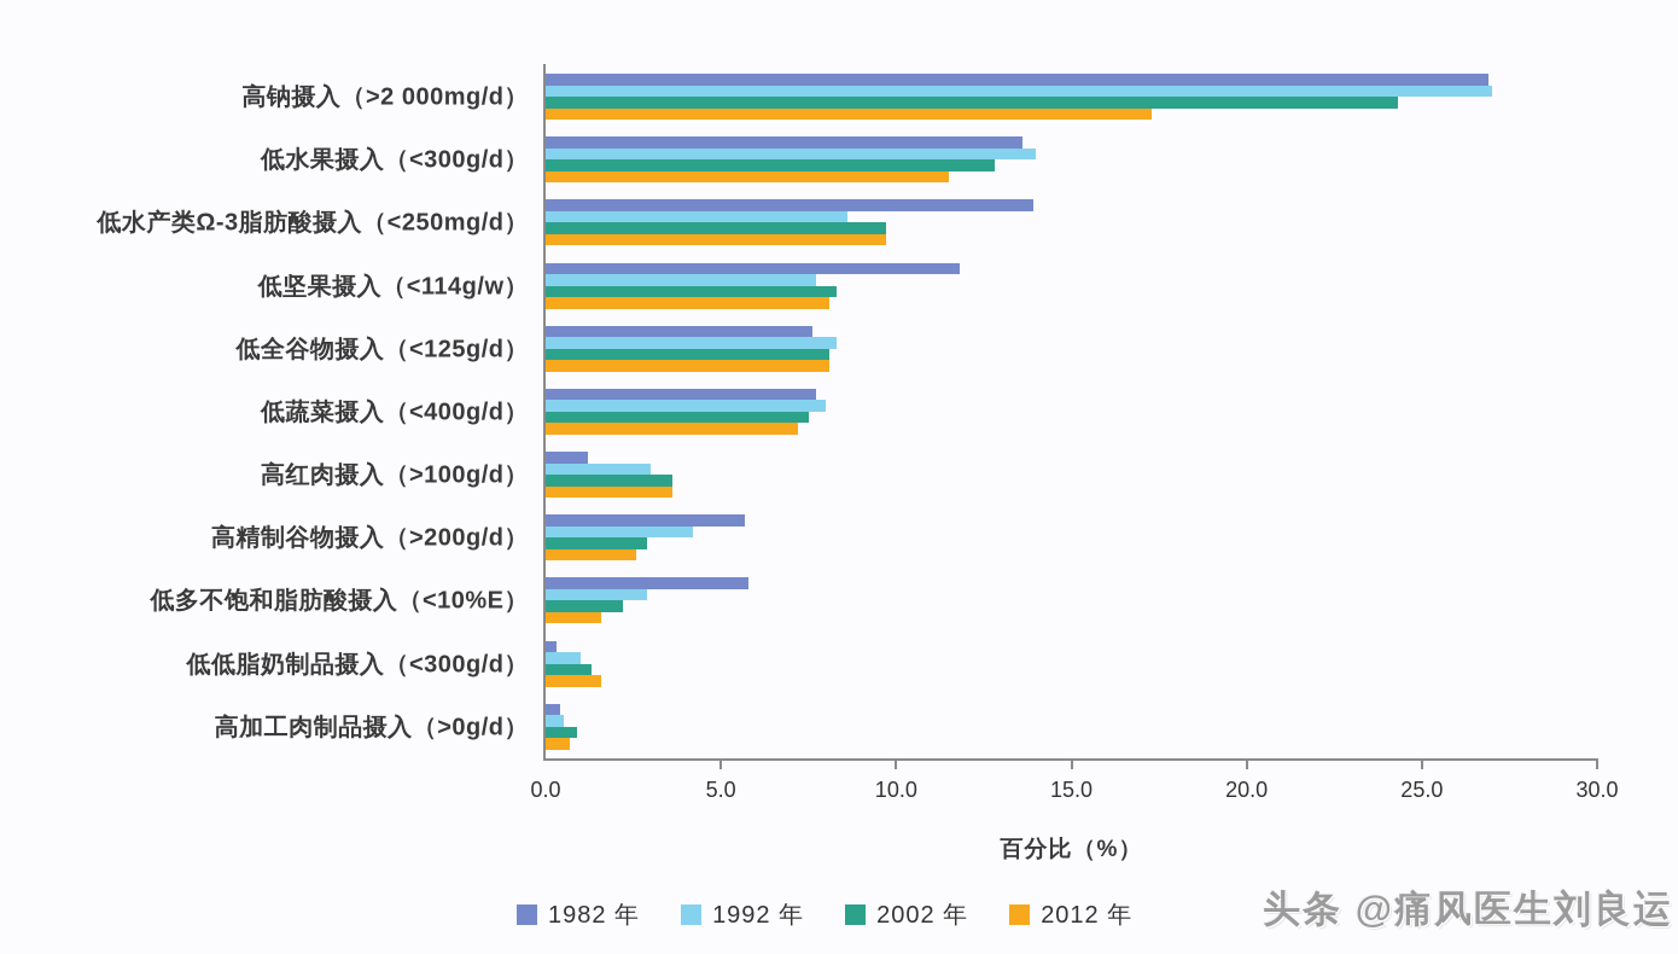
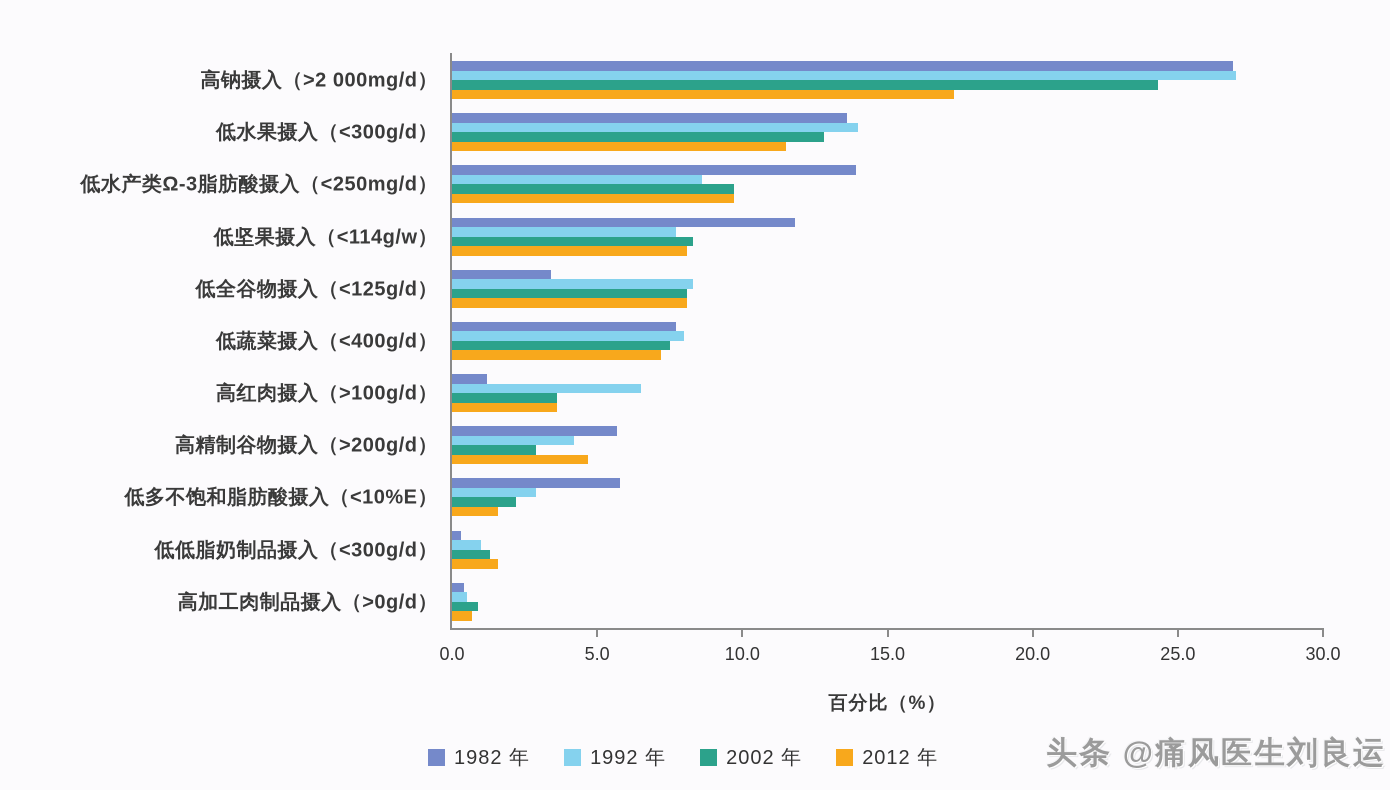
1982 年/低全谷物摄入（<125g/d）: 7.6 -> 3.4
1992 年/高红肉摄入（>100g/d）: 3.0 -> 6.5
2012 年/高精制谷物摄入（>200g/d）: 2.6 -> 4.7
